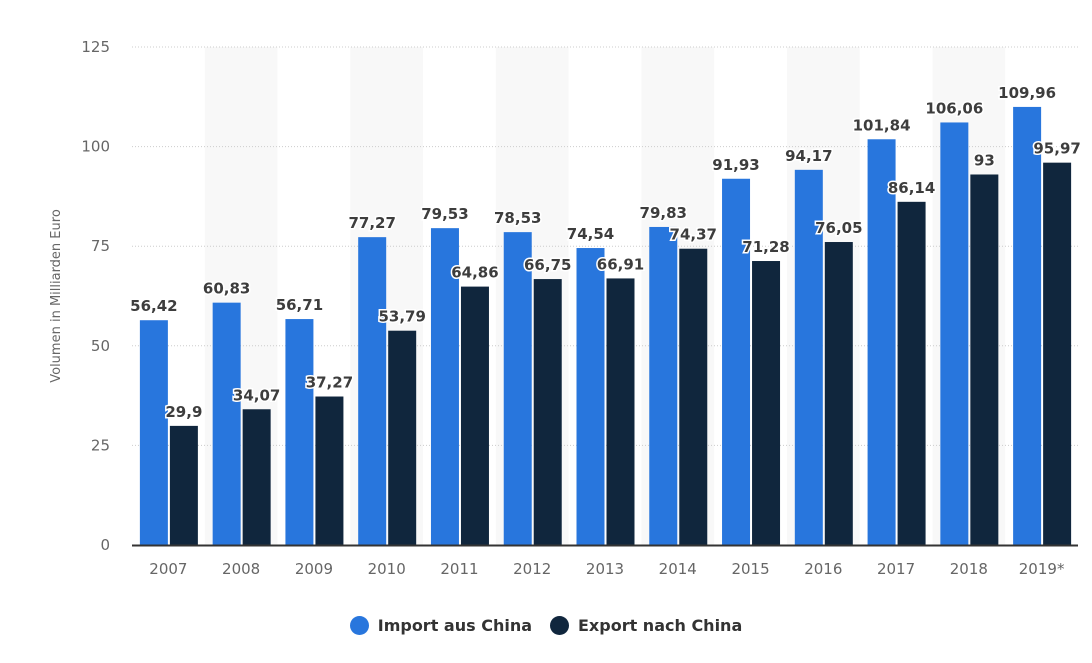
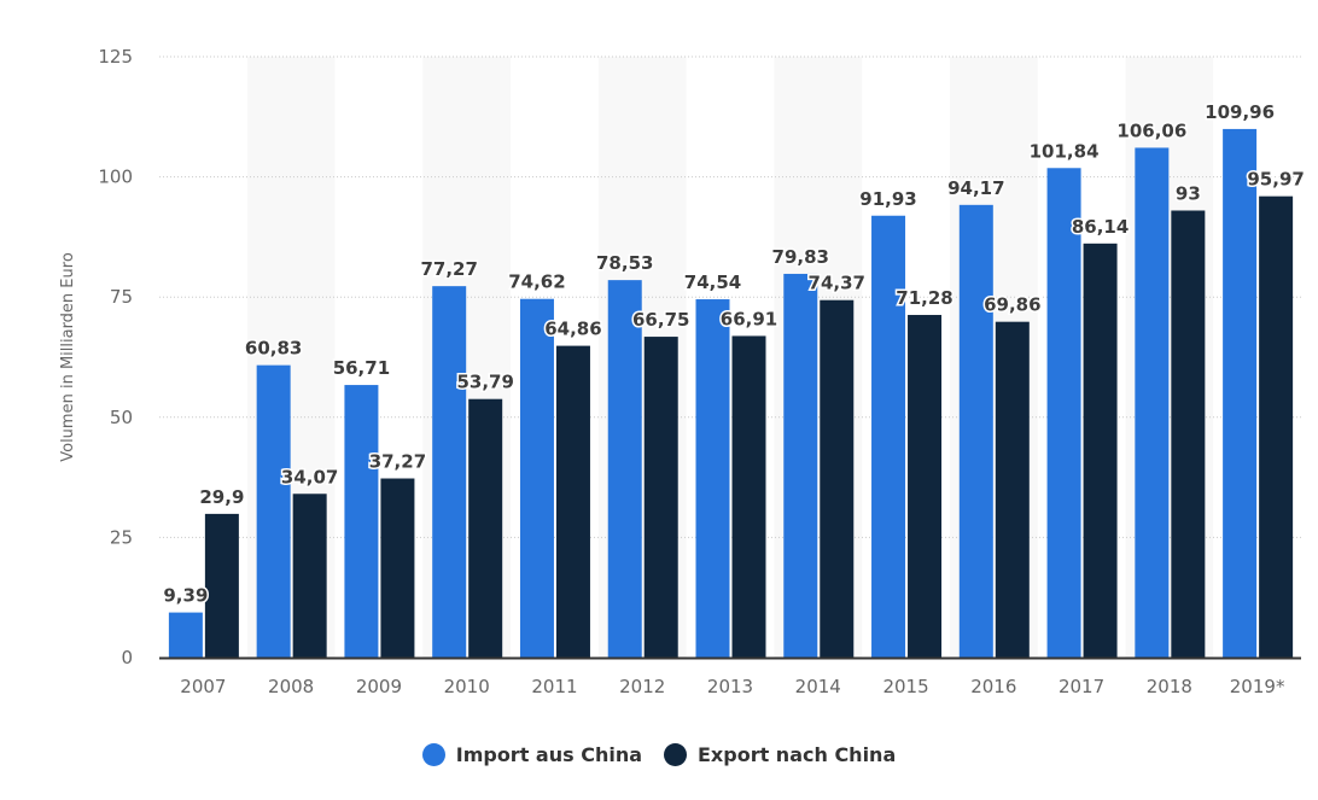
Import aus China/2007: 56,42 -> 9,39
Import aus China/2011: 79,53 -> 74,62
Export nach China/2016: 76,05 -> 69,86
